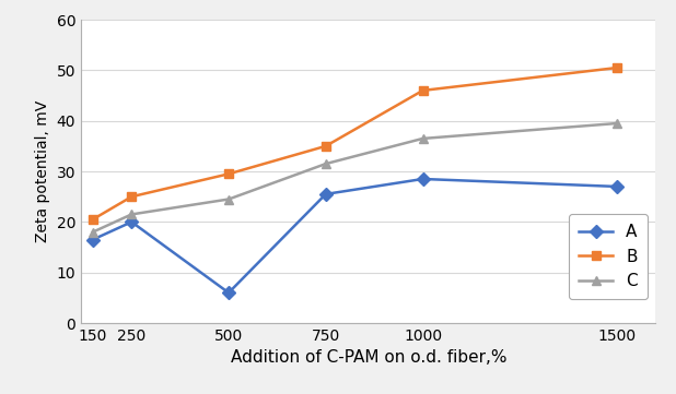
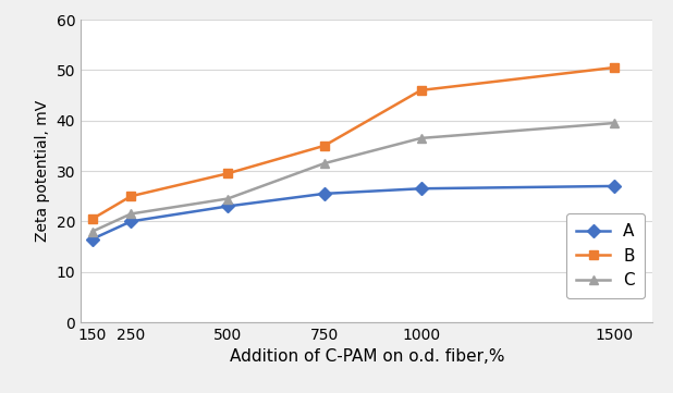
A/500: 6.0 -> 23.0
A/1000: 28.5 -> 26.5
